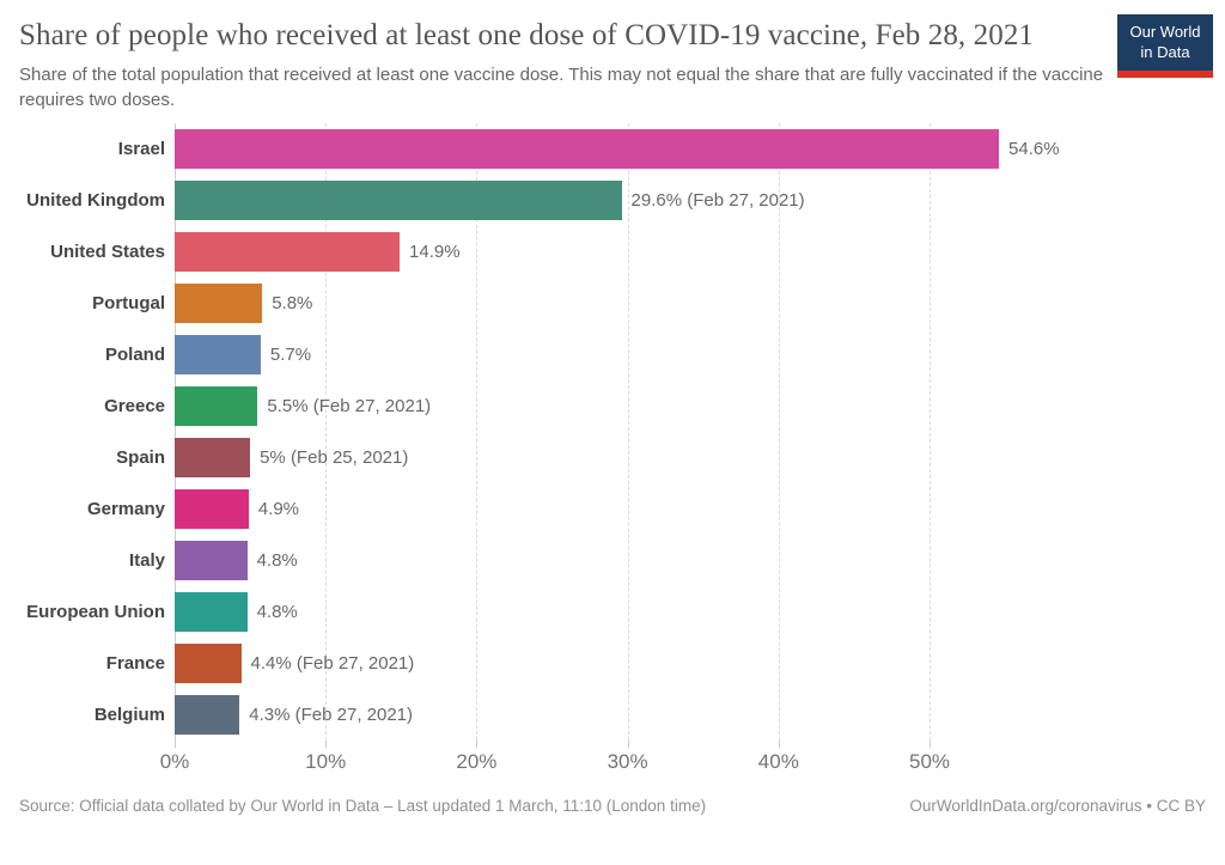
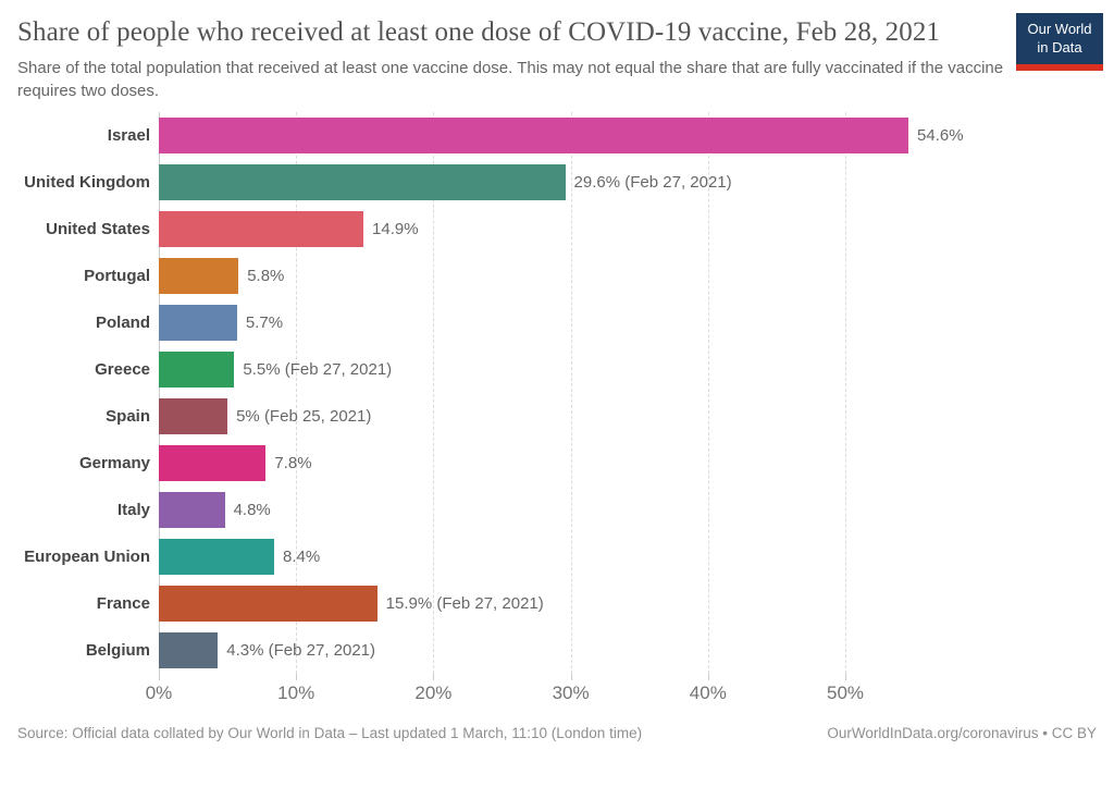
Germany: 4.9% -> 7.8%
European Union: 4.8% -> 8.4%
France: 4.4% -> 15.9%
